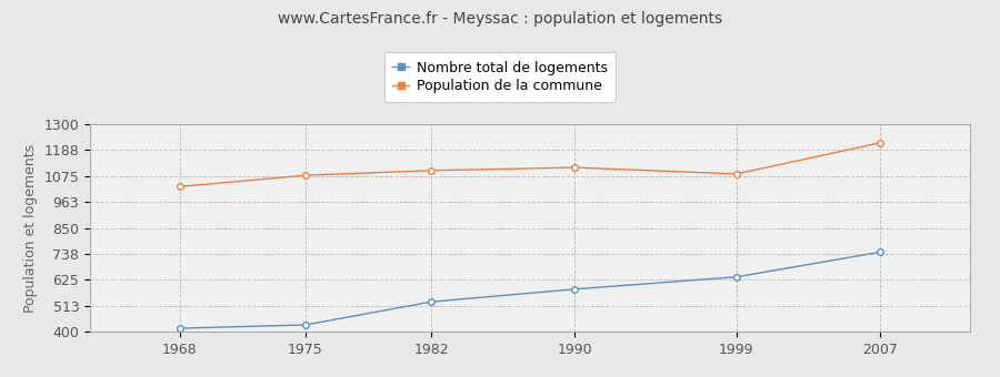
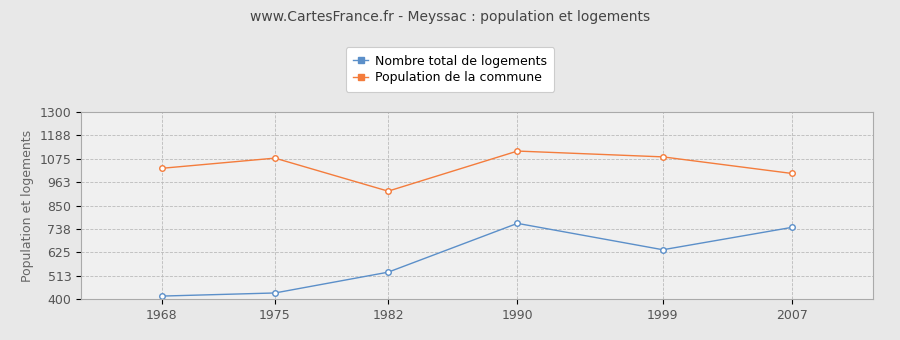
Population de la commune/1982: 1100 -> 920
Nombre total de logements/1990: 585 -> 765
Population de la commune/2007: 1220 -> 1005
